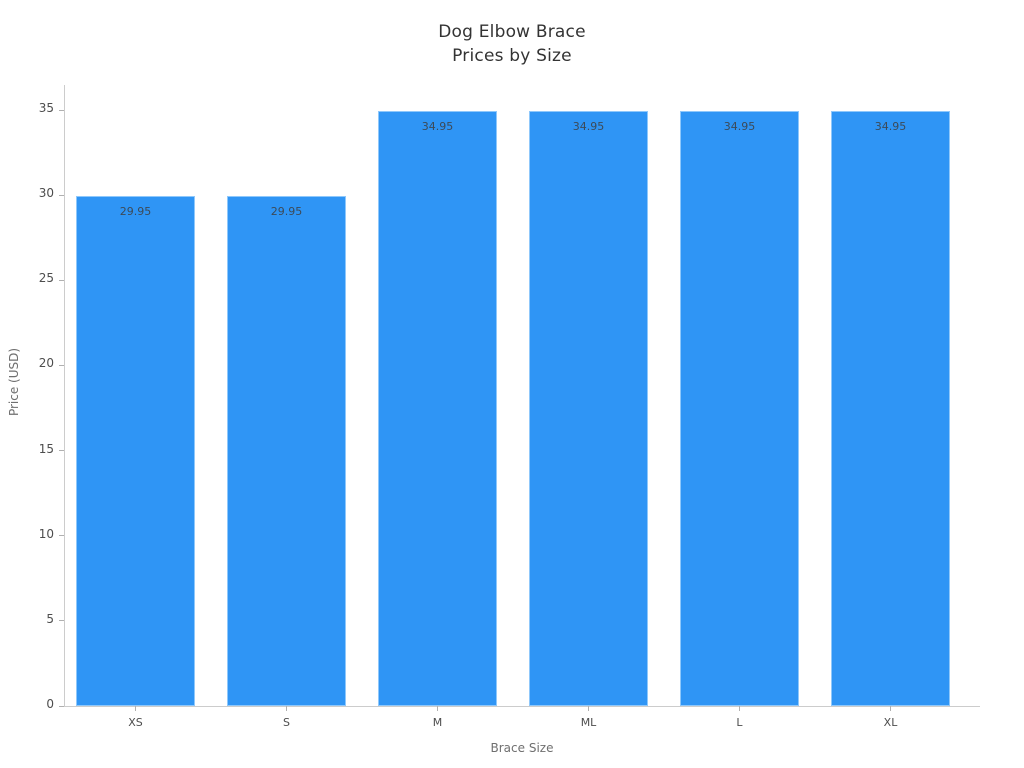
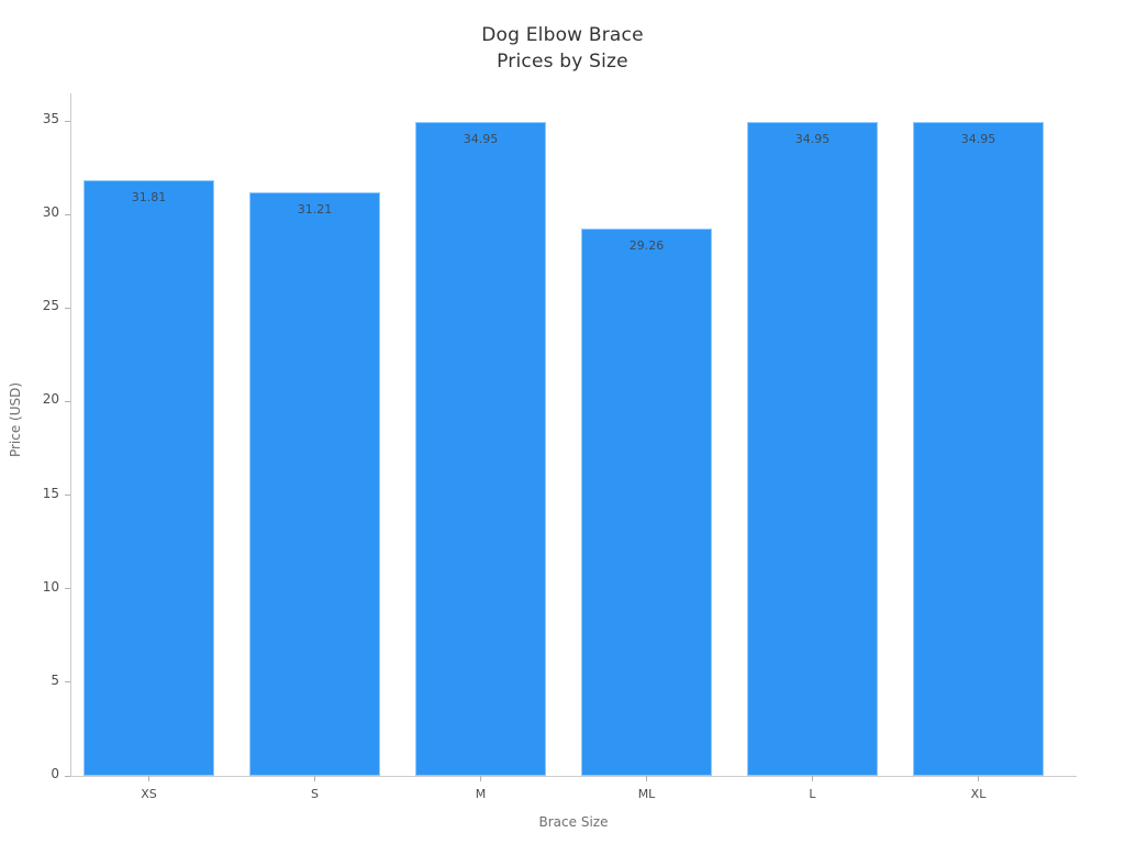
XS: 29.95 -> 31.81
S: 29.95 -> 31.21
ML: 34.95 -> 29.26
